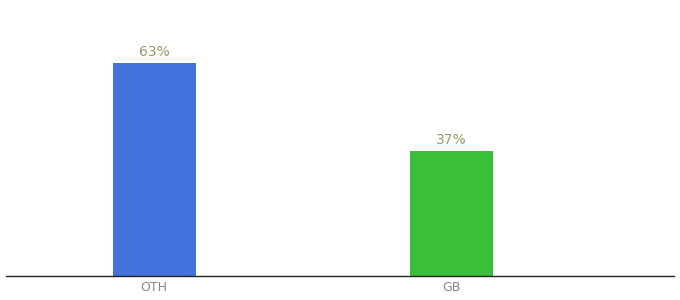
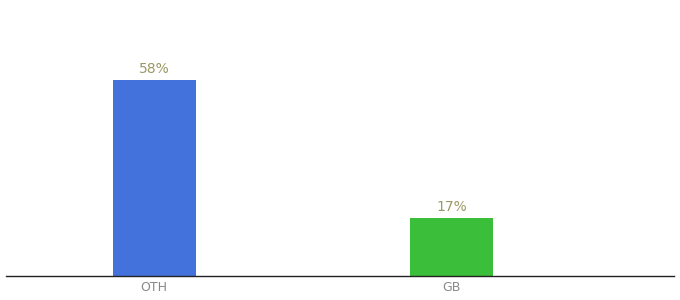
OTH: 63% -> 58%
GB: 37% -> 17%
